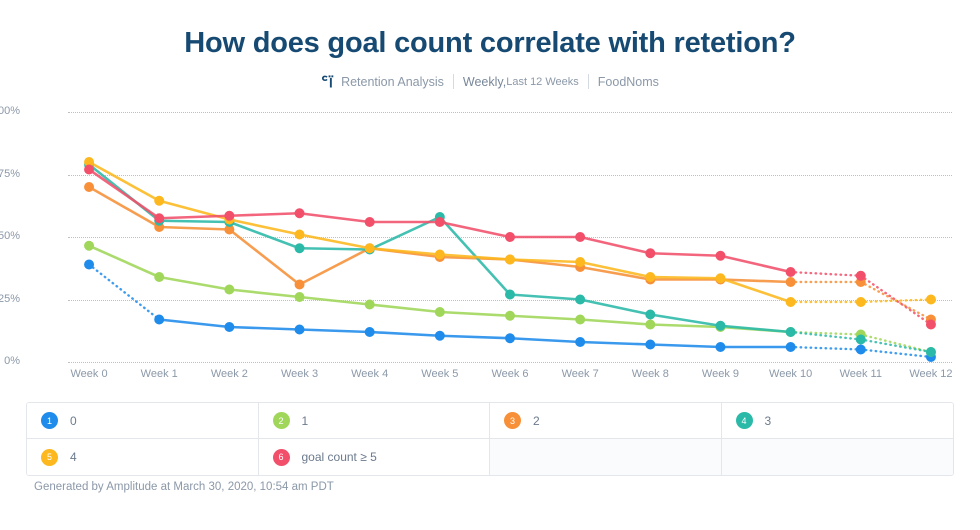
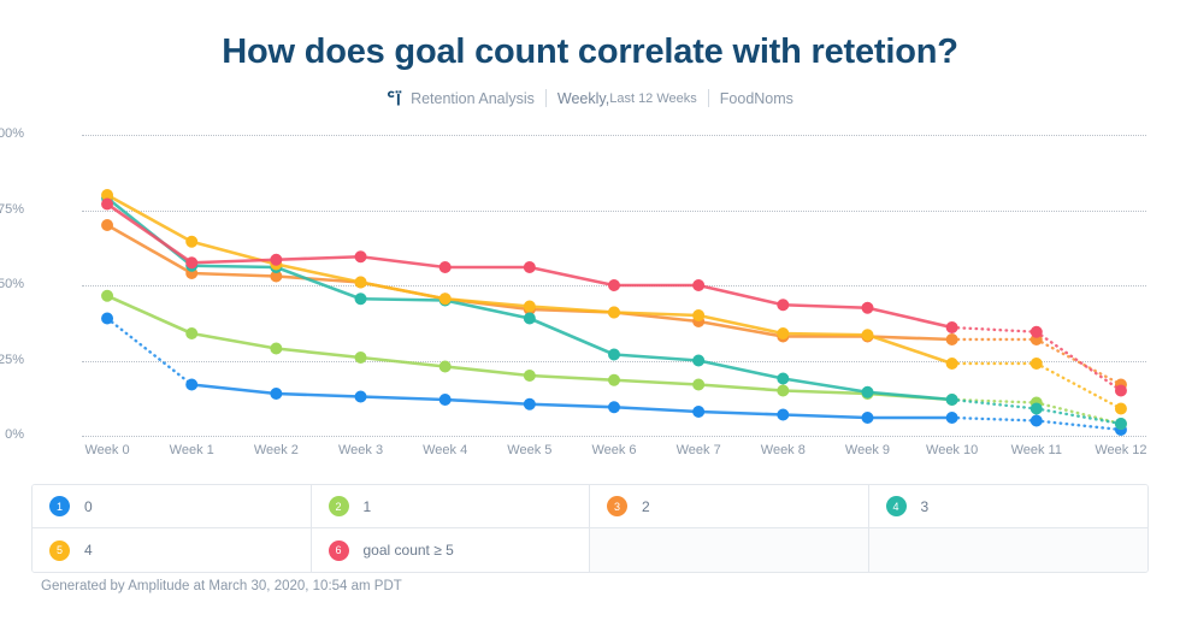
2/Week 3: 31% -> 51%
3/Week 5: 58% -> 39%
4/Week 12: 25% -> 9%
